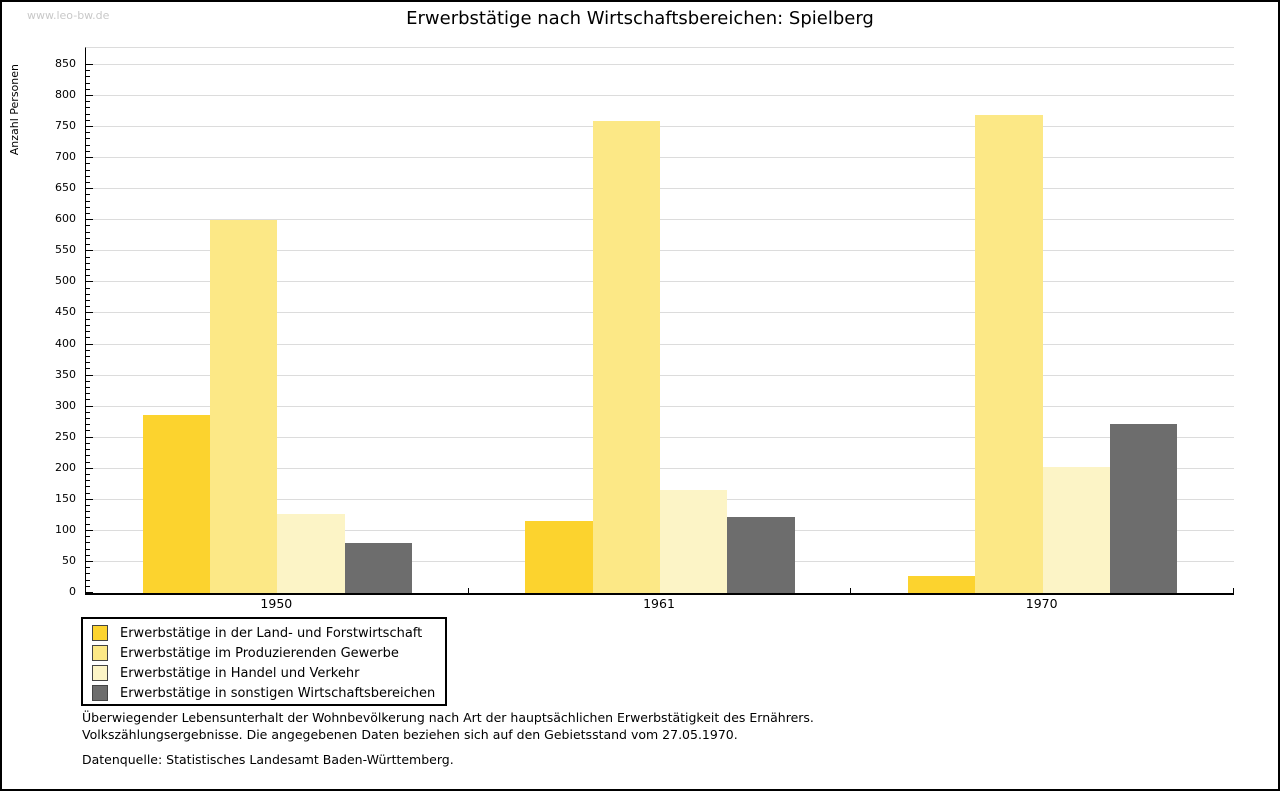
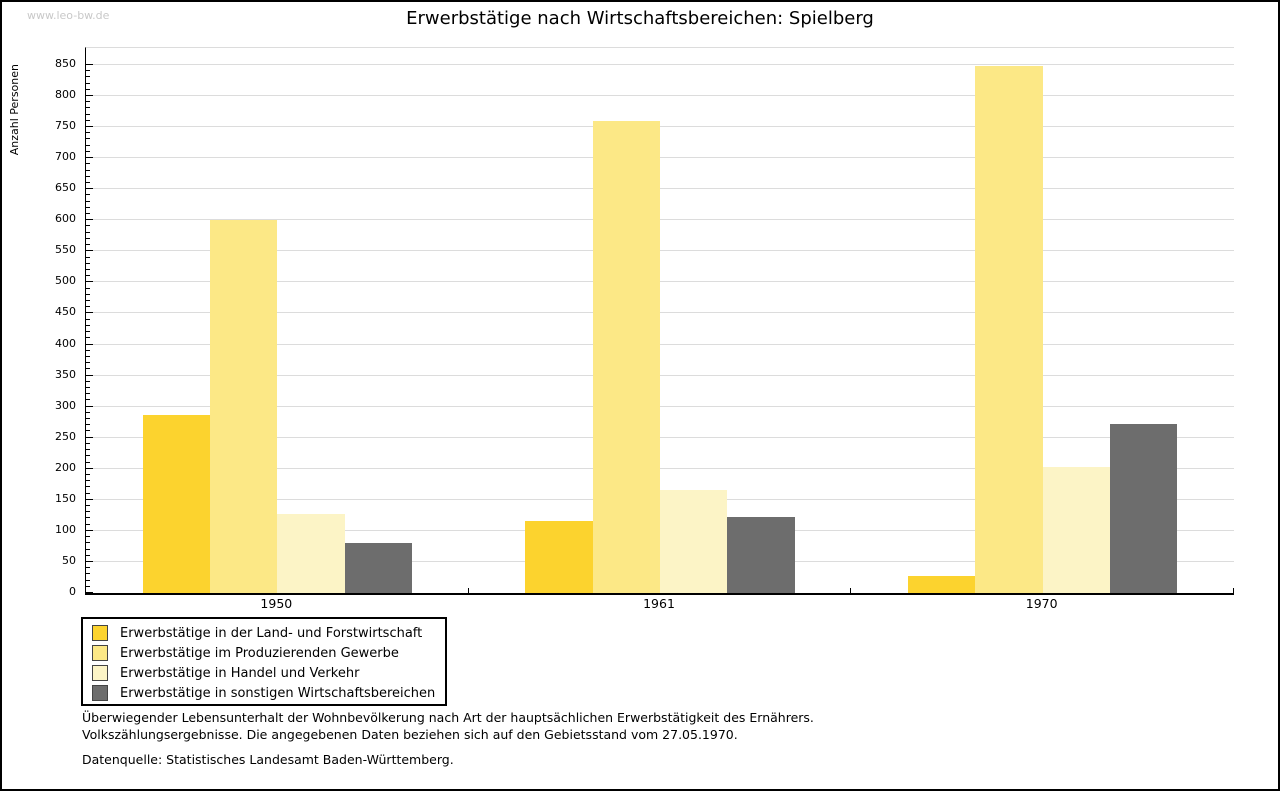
Erwerbstätige im Produzierenden Gewerbe/1970: 770 -> 850
